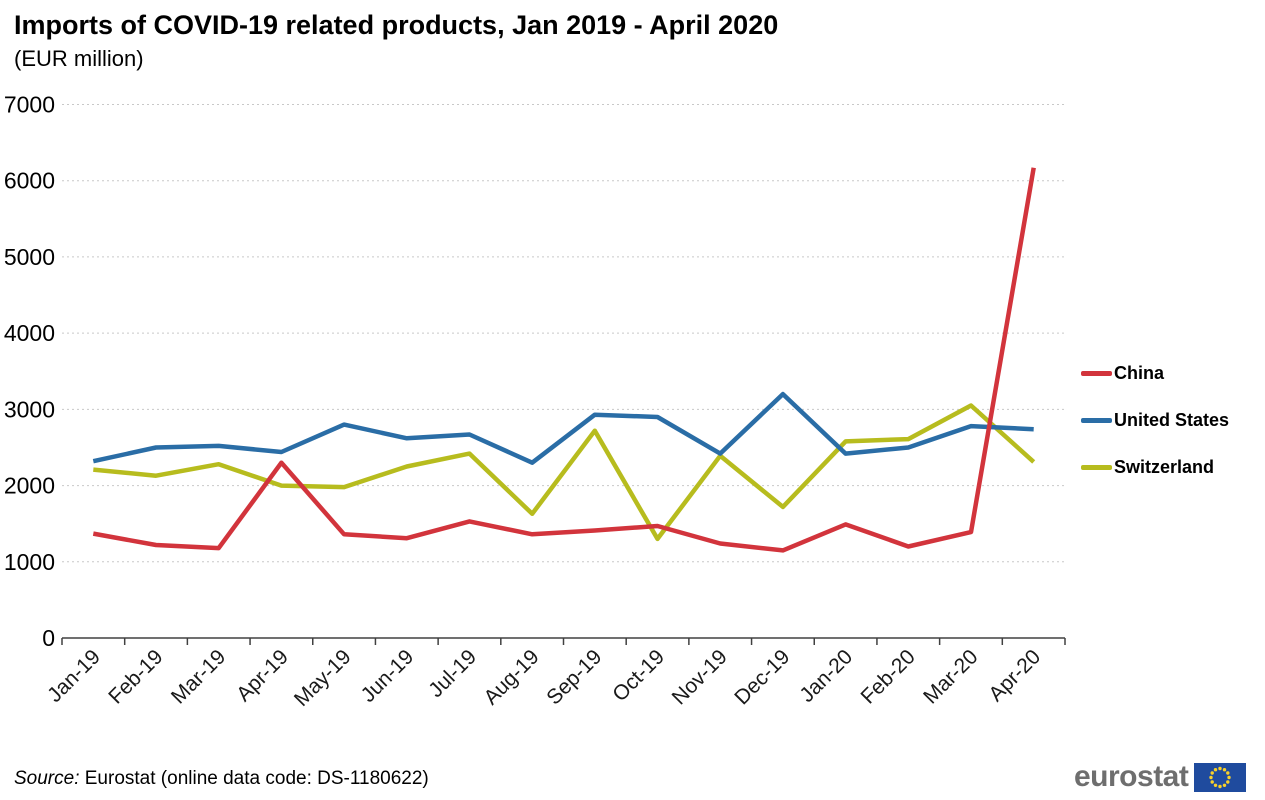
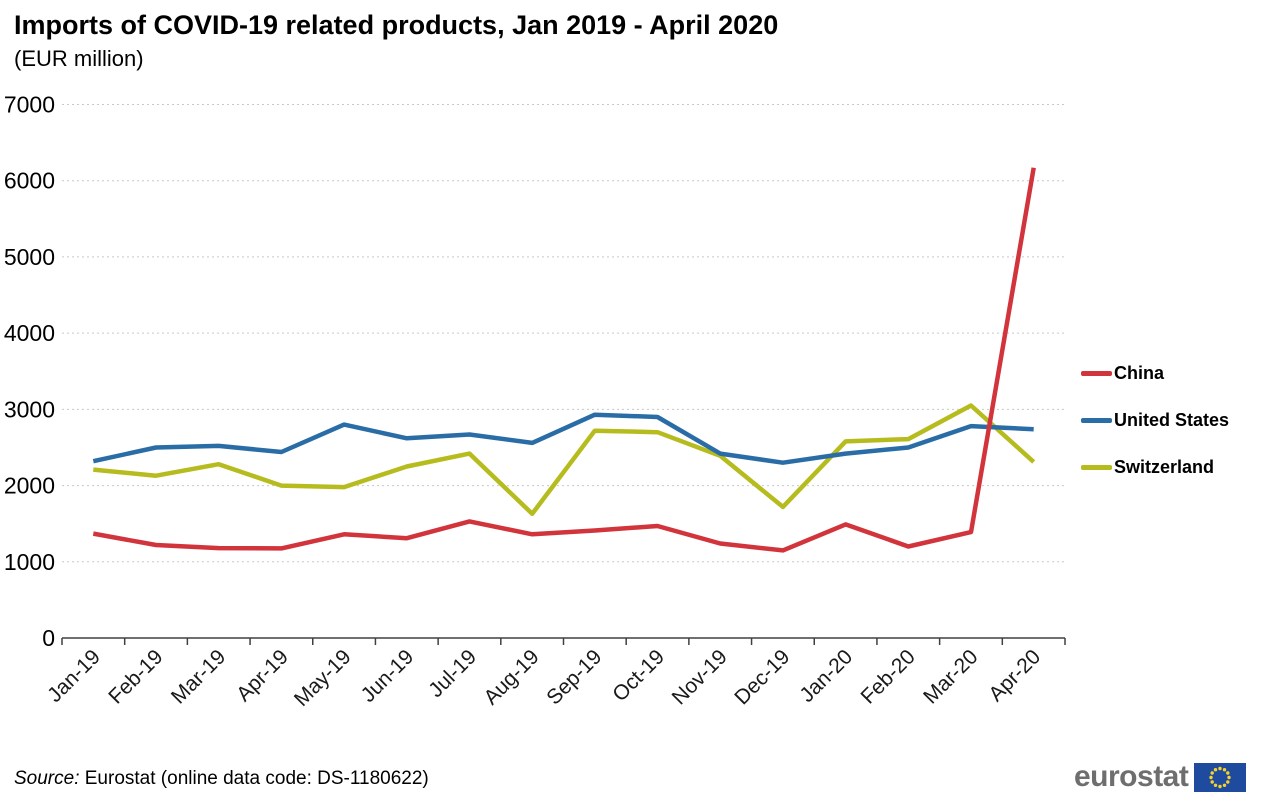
China/Apr-19: 2300 -> 1200
United States/Aug-19: 2300 -> 2600
Switzerland/Oct-19: 1300 -> 2700
United States/Dec-19: 3200 -> 2300
